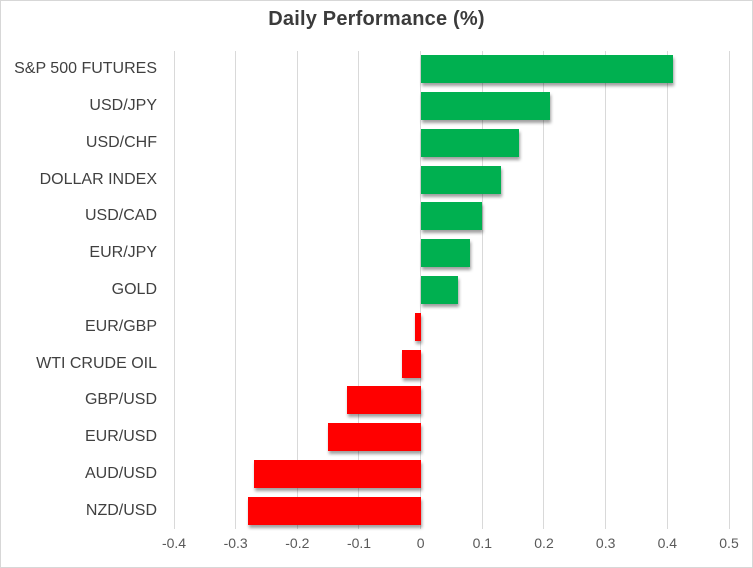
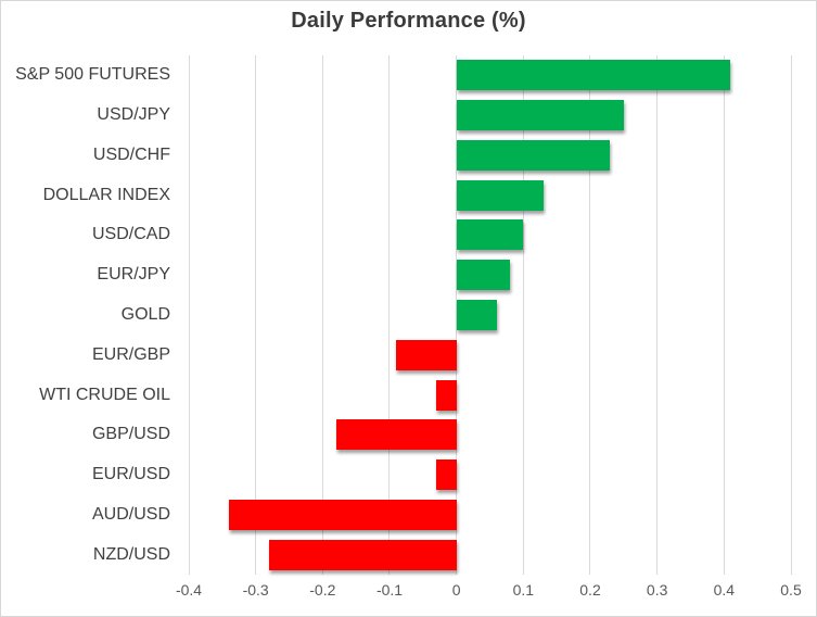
USD/JPY: 0.21 -> 0.25
USD/CHF: 0.16 -> 0.23
EUR/GBP: -0.01 -> -0.09
GBP/USD: -0.12 -> -0.18
EUR/USD: -0.15 -> -0.03
AUD/USD: -0.27 -> -0.34
